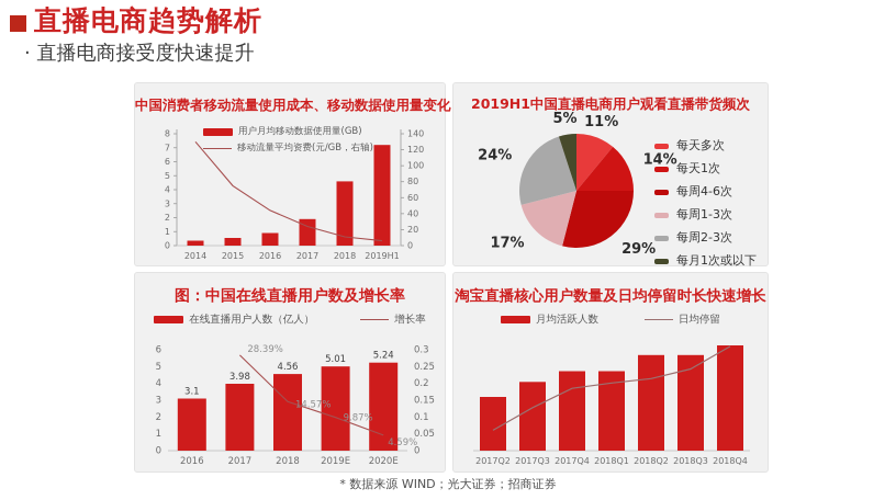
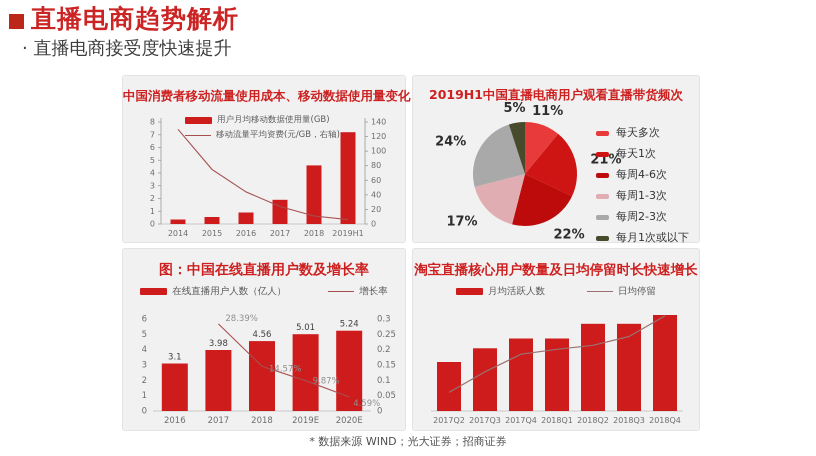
2019H1中国直播电商用户观看直播带货频次/每天1次: 14% -> 21%
2019H1中国直播电商用户观看直播带货频次/每周4-6次: 29% -> 22%
